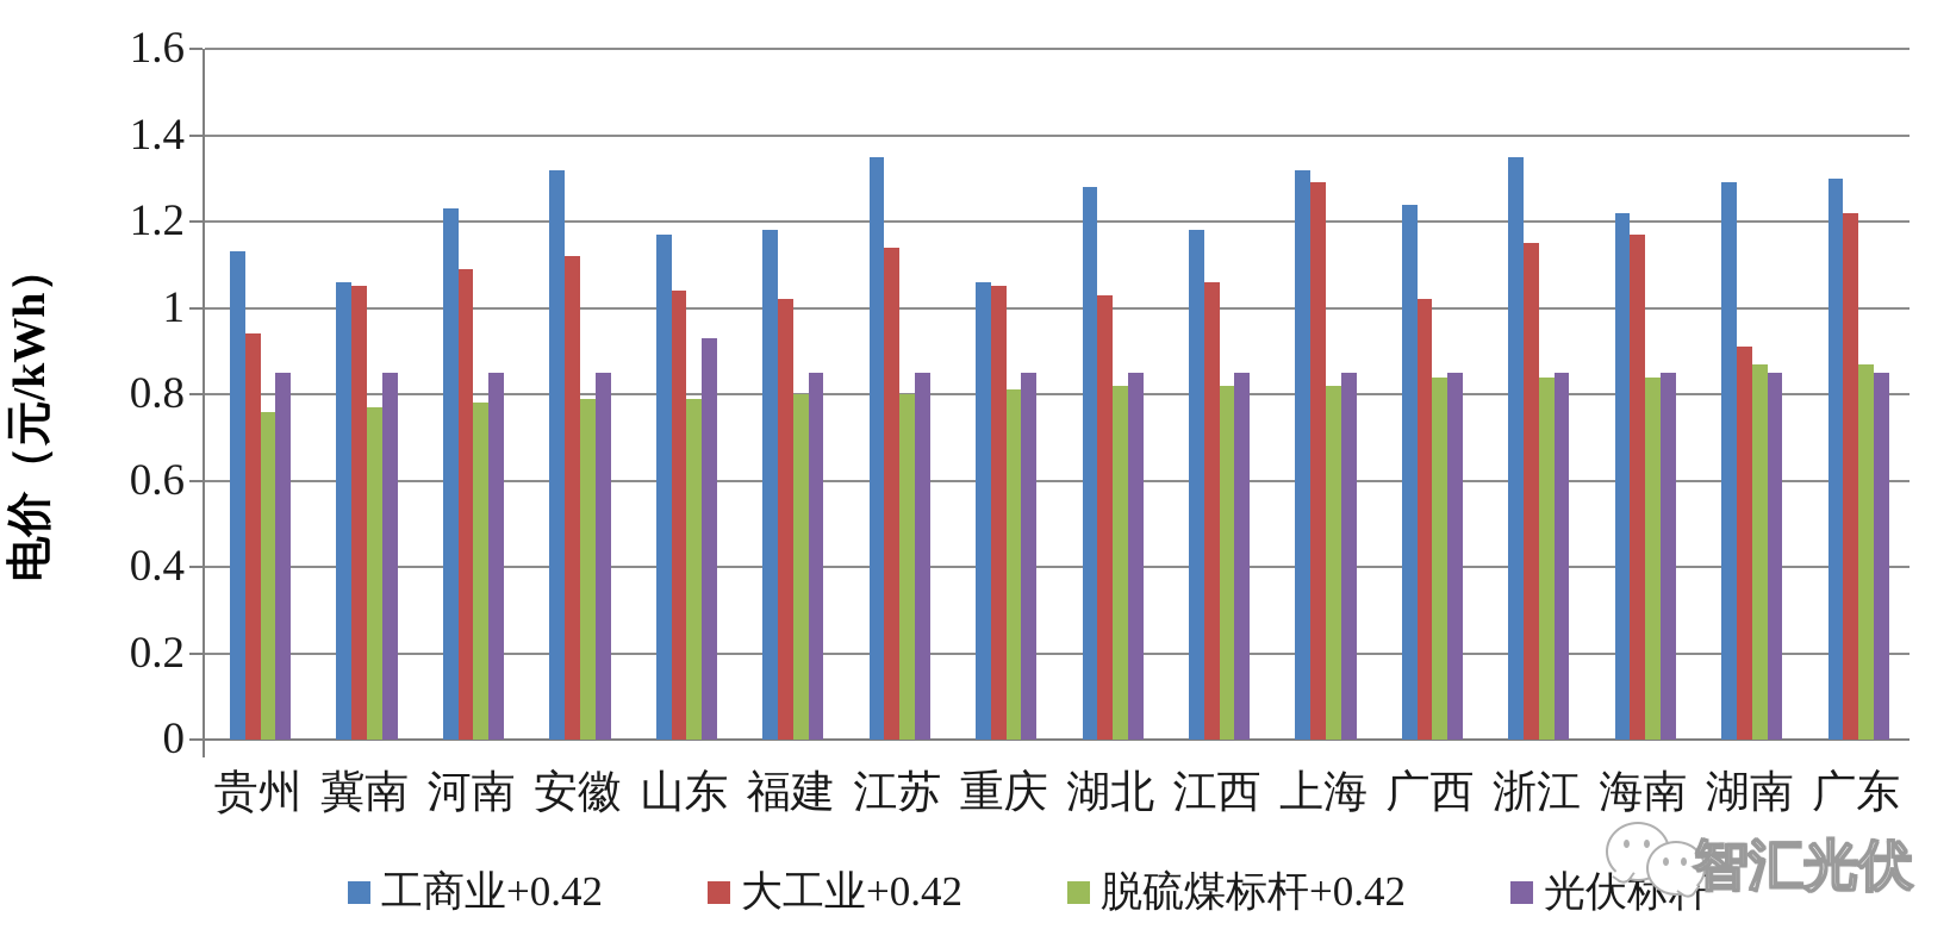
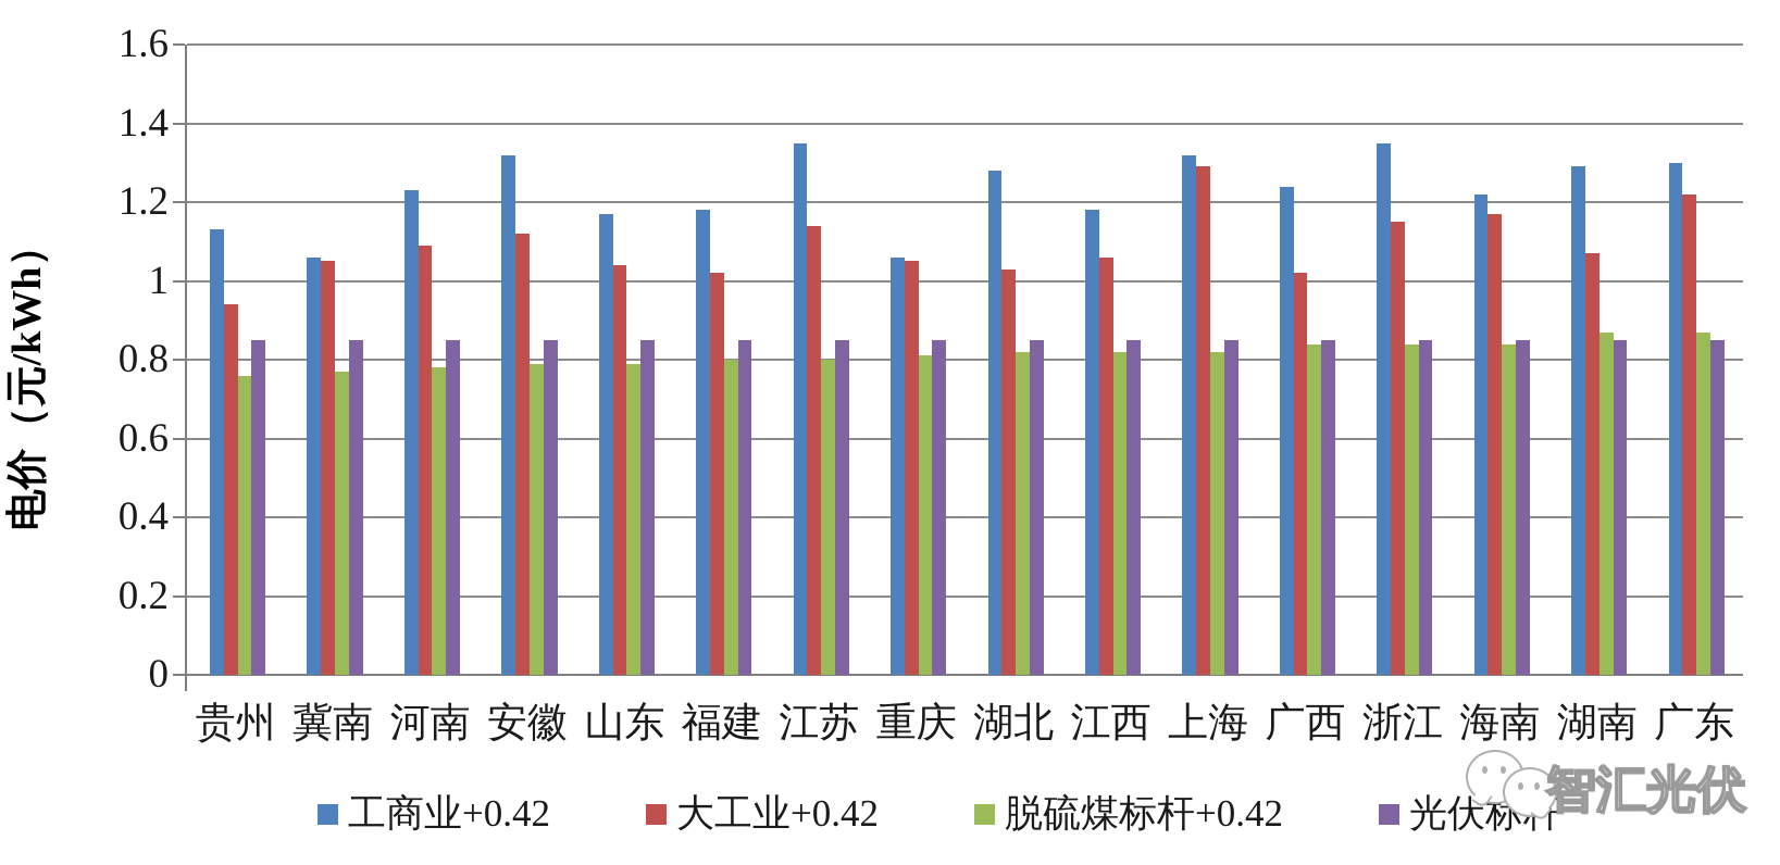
光伏标杆/山东: 0.93 -> 0.85
大工业+0.42/湖南: 0.91 -> 1.07
